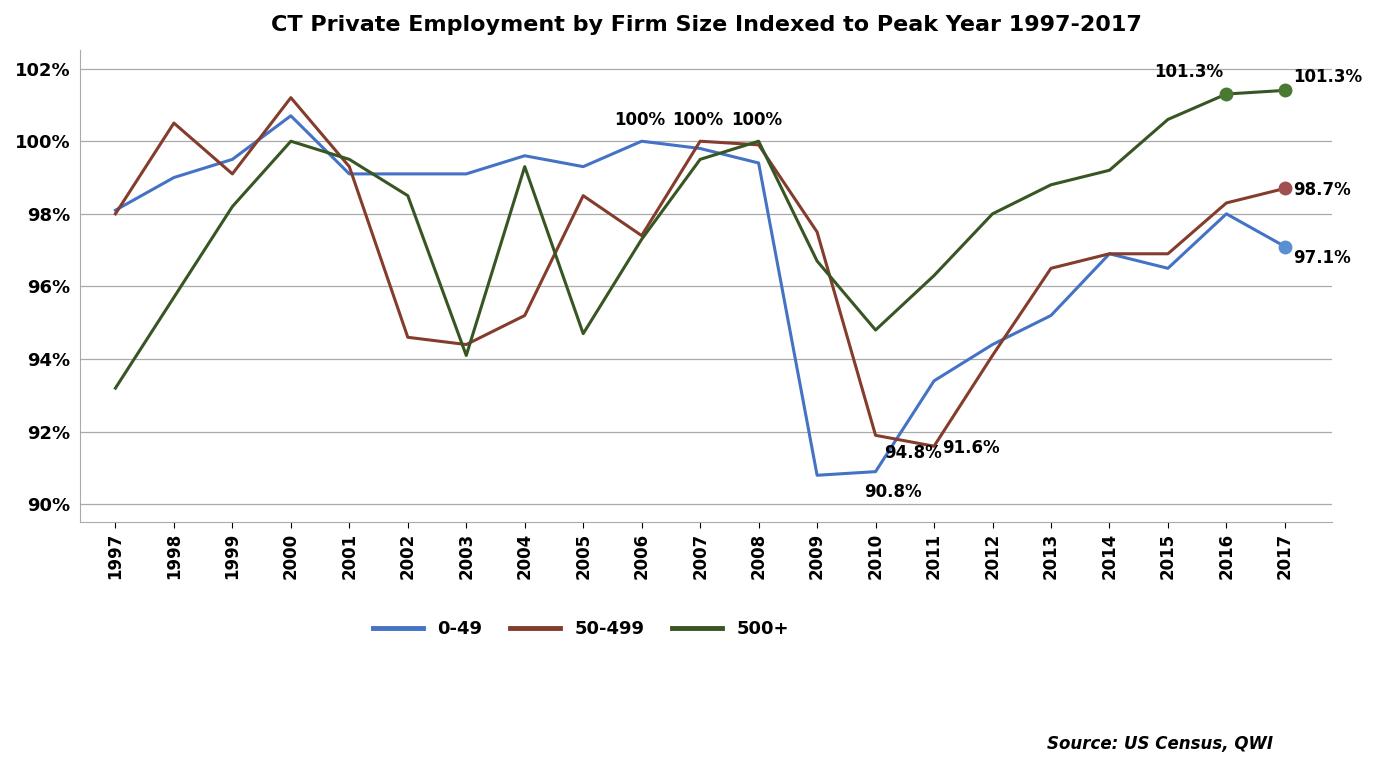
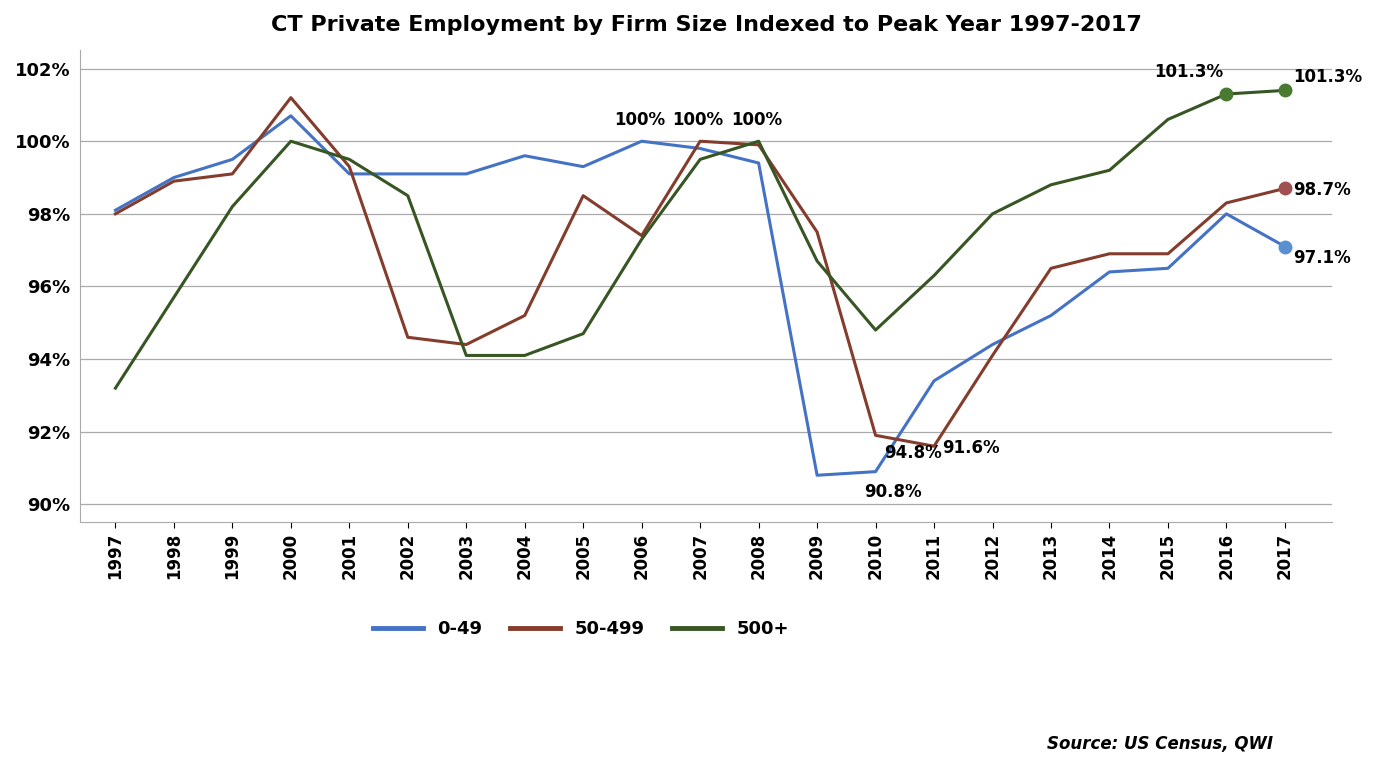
50-499/1998: 100.5% -> 98.9%
500+/2004: 99.3% -> 94.1%
0-49/2014: 96.9% -> 96.4%
